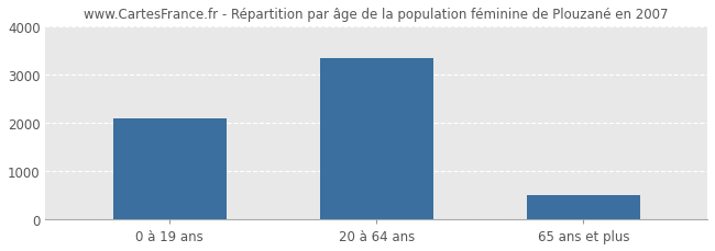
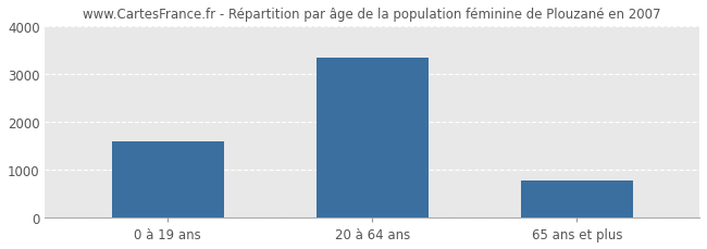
0 à 19 ans: 2100 -> 1590
65 ans et plus: 500 -> 780
